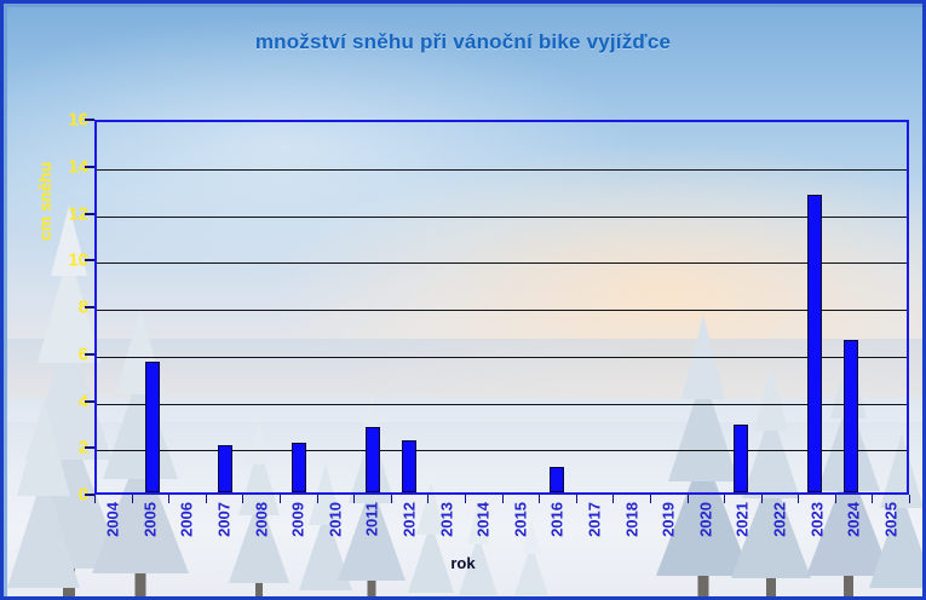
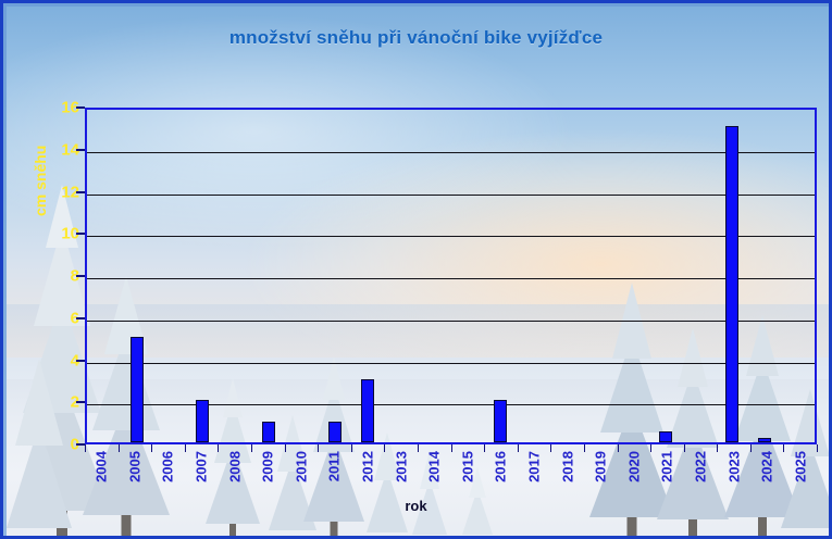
2005: 5.6 -> 5.0
2009: 2.1 -> 1.0
2011: 2.8 -> 1.0
2012: 2.2 -> 3.0
2016: 1.1 -> 2.0
2021: 2.9 -> 0.5
2023: 12.7 -> 15.0
2024: 6.5 -> 0.2
